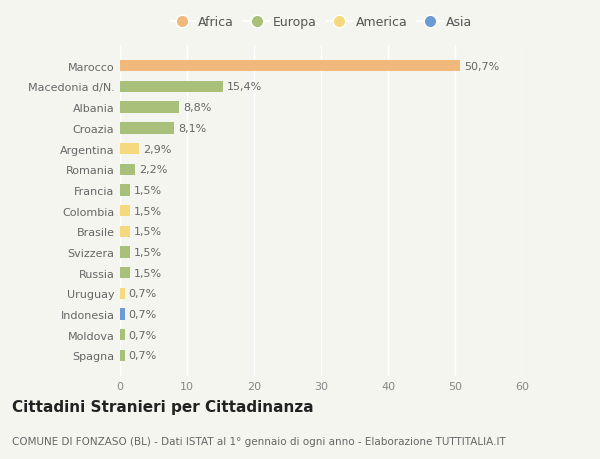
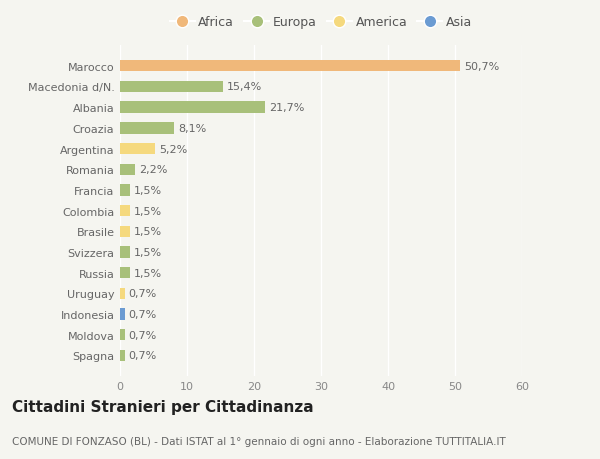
Albania: 8,8% -> 21,7%
Argentina: 2,9% -> 5,2%
